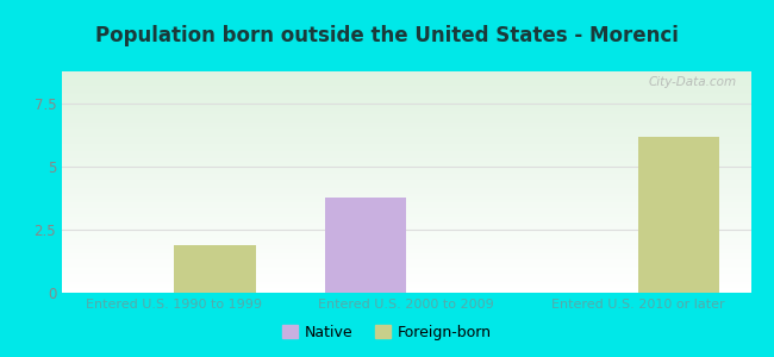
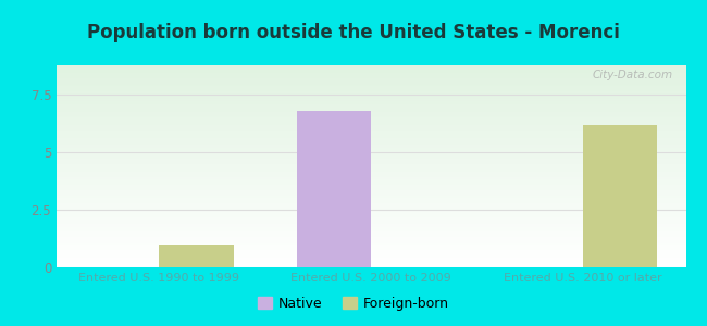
Foreign-born/Entered U.S. 1990 to 1999: 1.9 -> 1.0
Native/Entered U.S. 2000 to 2009: 3.8 -> 6.8
